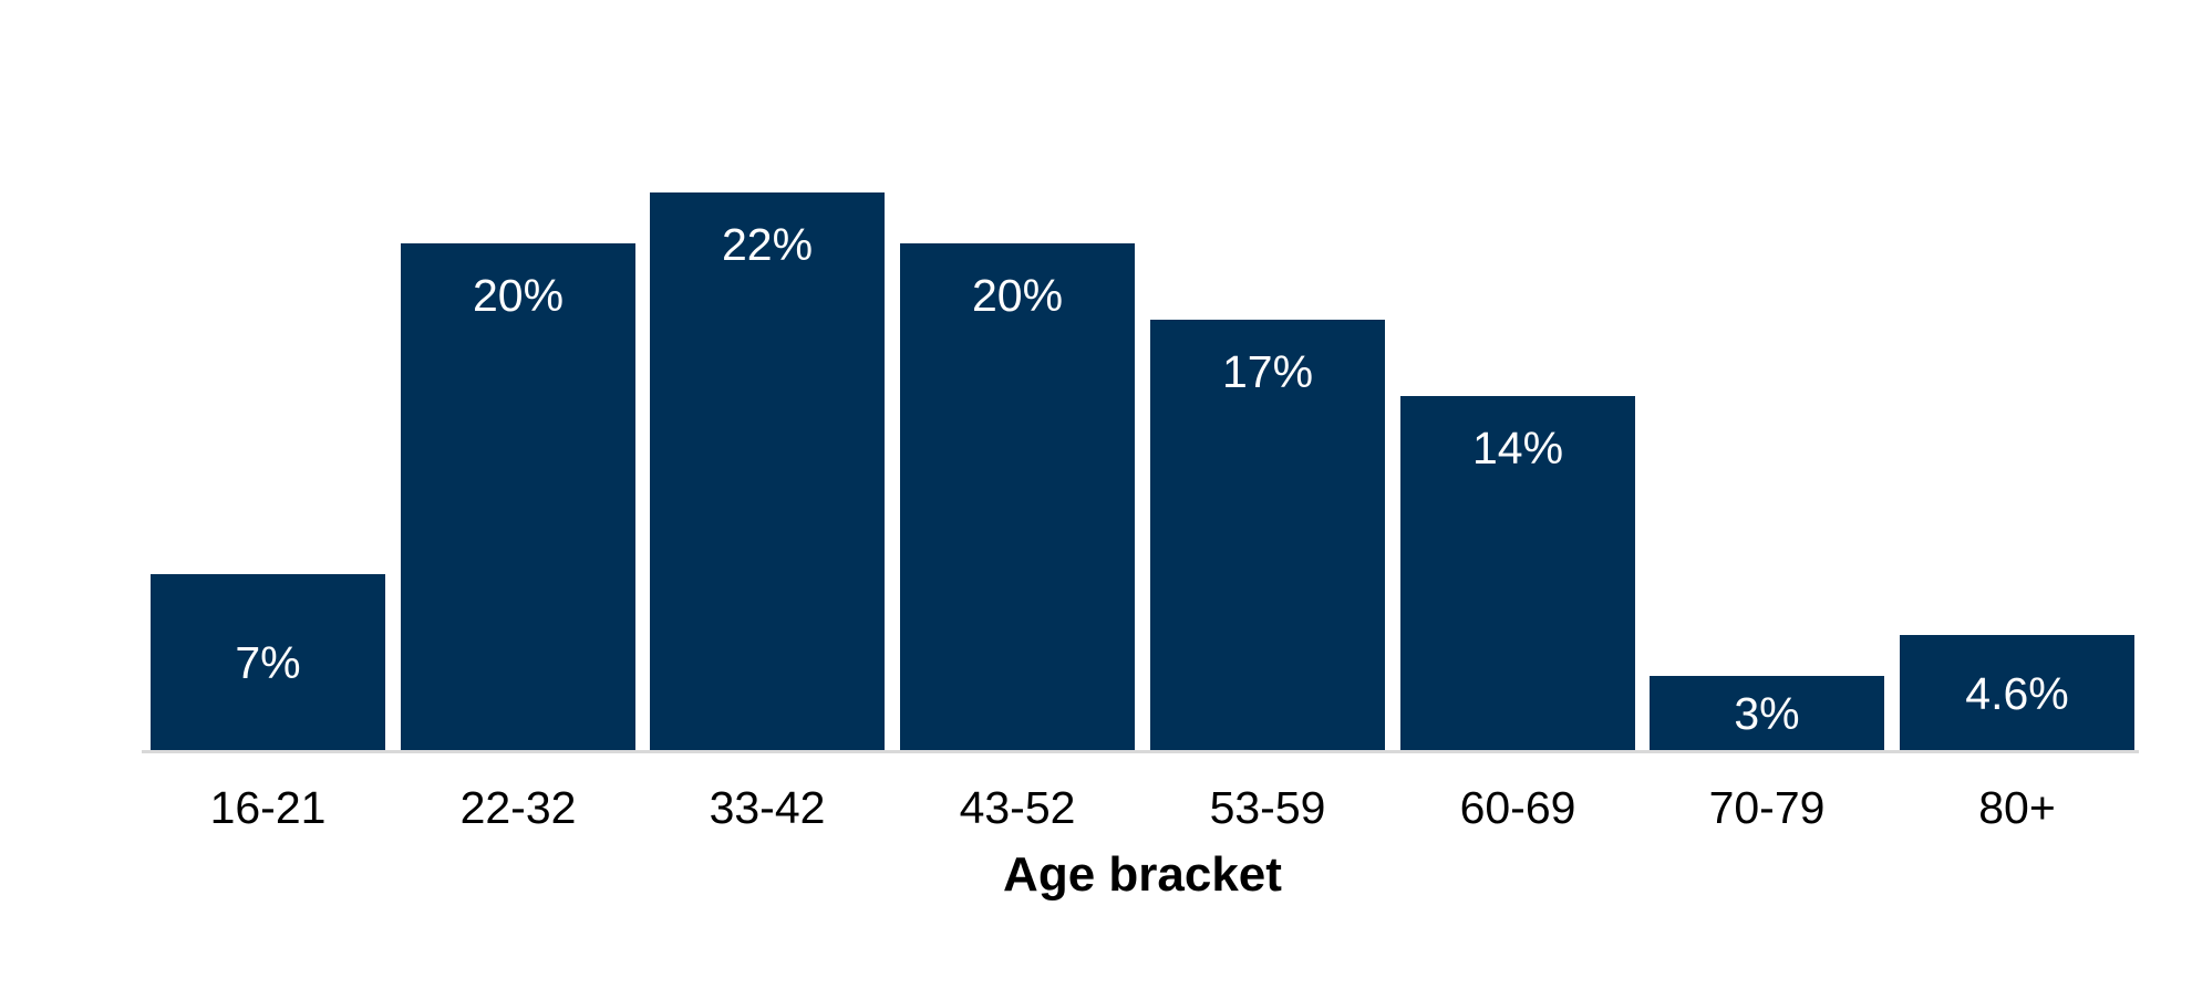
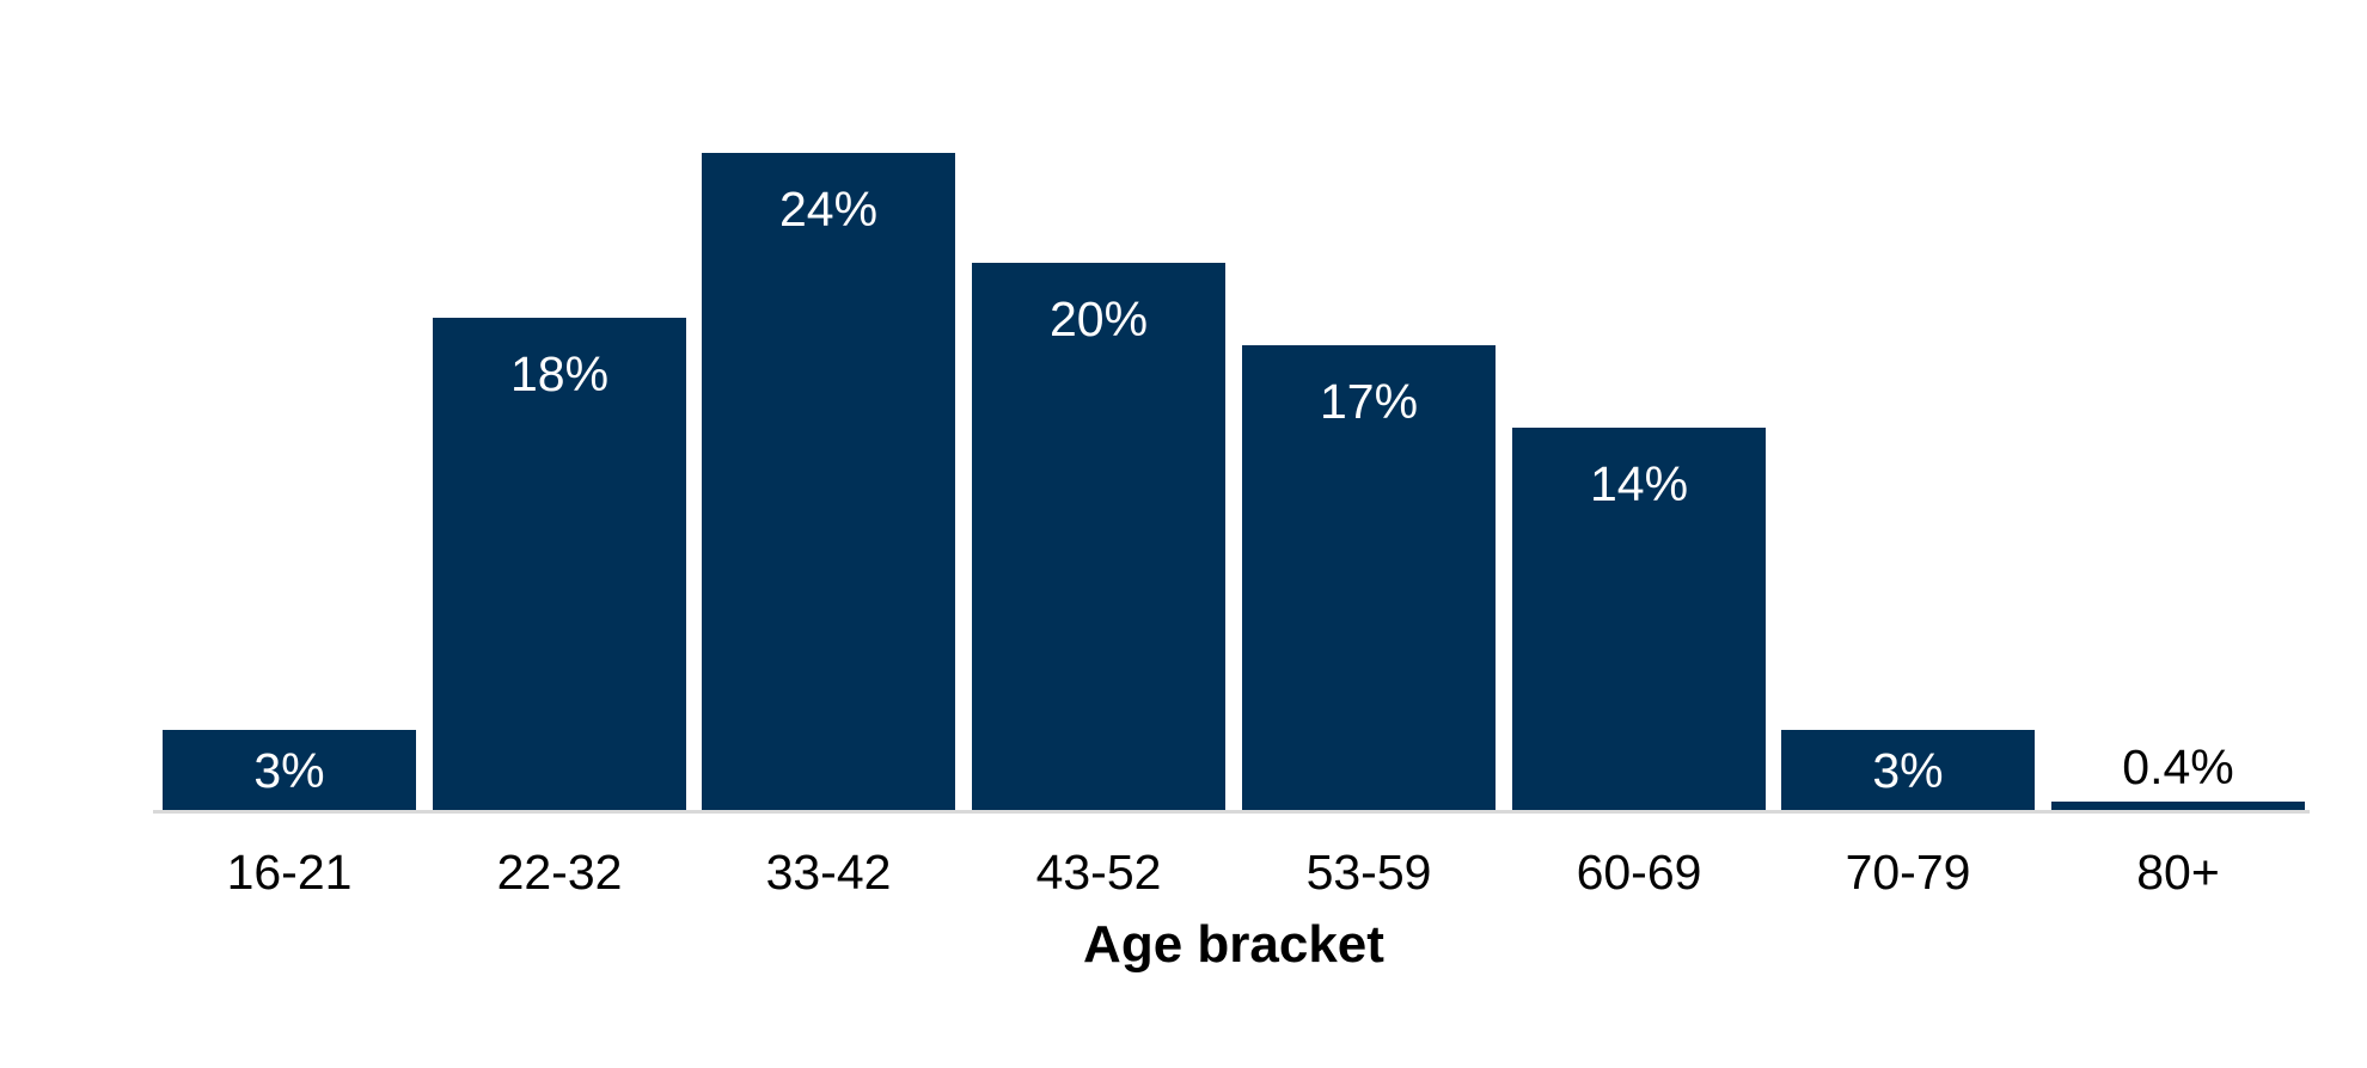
16-21: 7% -> 3%
22-32: 20% -> 18%
33-42: 22% -> 24%
80+: 4.6% -> 0.4%
